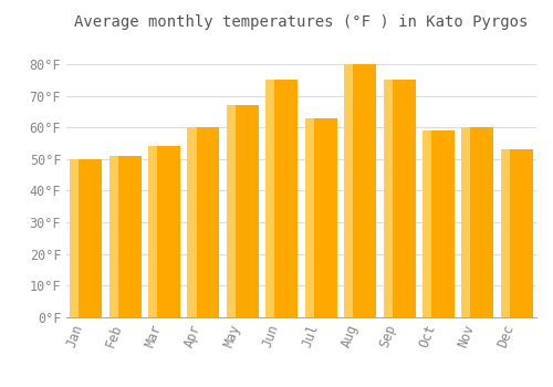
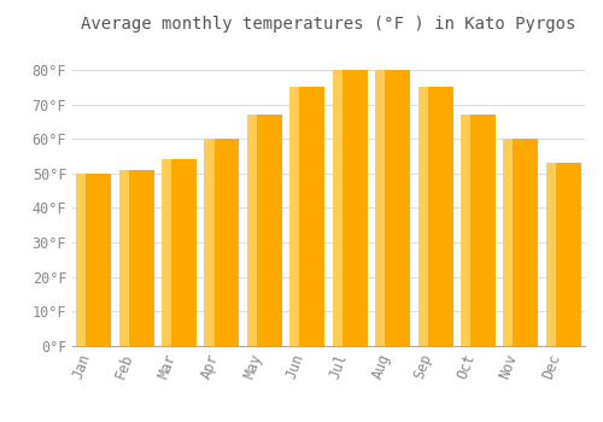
Jul: 63°F -> 80°F
Oct: 59°F -> 67°F
